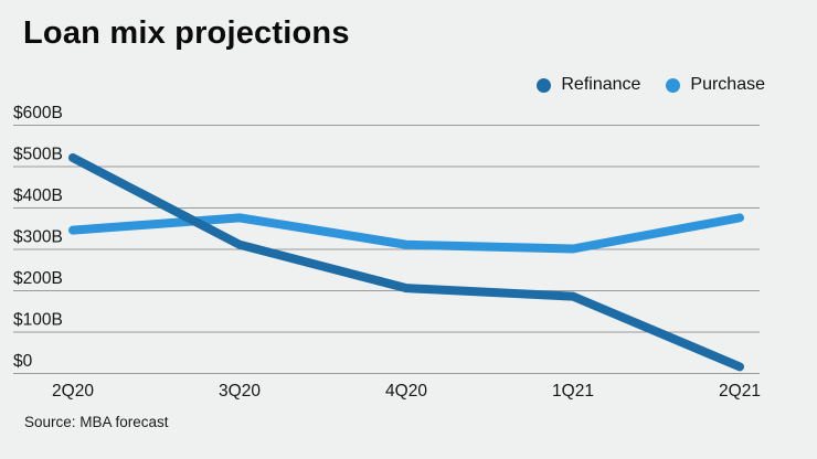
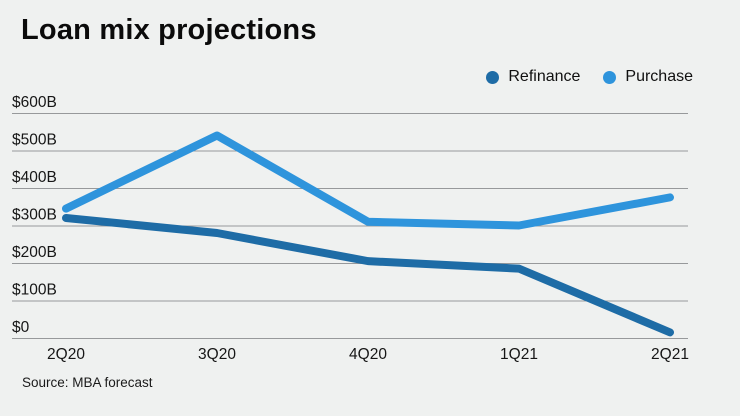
Refinance/2Q20: $520B -> $320B
Refinance/3Q20: $310B -> $280B
Purchase/3Q20: $380B -> $540B
